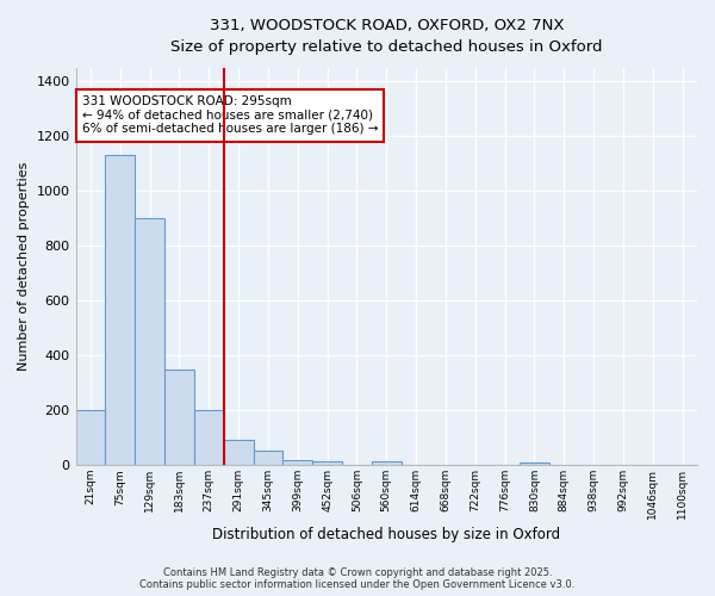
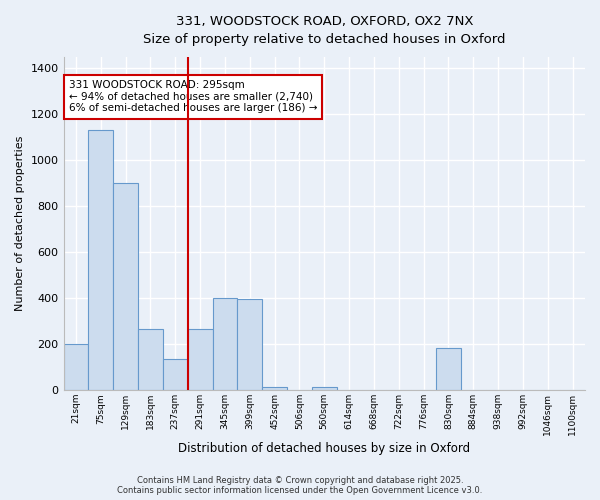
183sqm: 350 -> 265
237sqm: 200 -> 135
291sqm: 90 -> 265
345sqm: 55 -> 400
399sqm: 20 -> 395
830sqm: 10 -> 185
